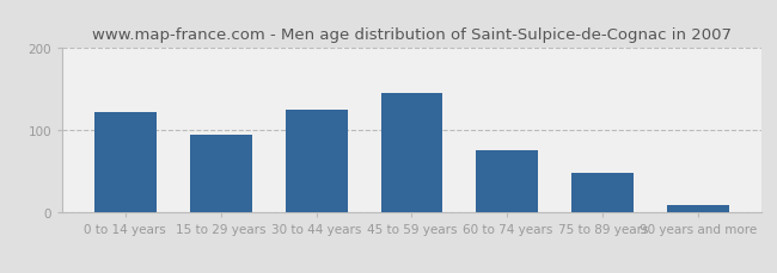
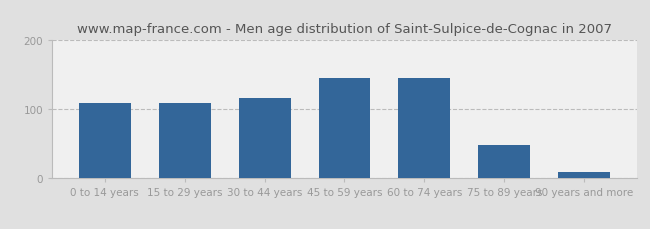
0 to 14 years: 122 -> 110
15 to 29 years: 95 -> 110
30 to 44 years: 125 -> 116
60 to 74 years: 76 -> 146
